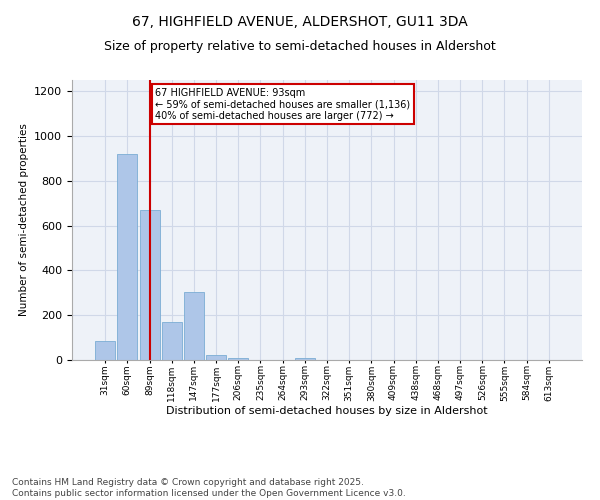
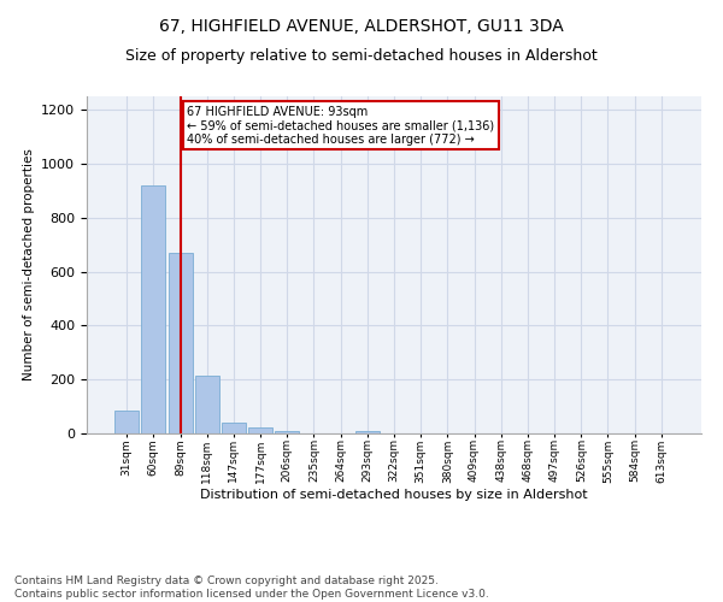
118sqm: 170 -> 215
147sqm: 305 -> 38
